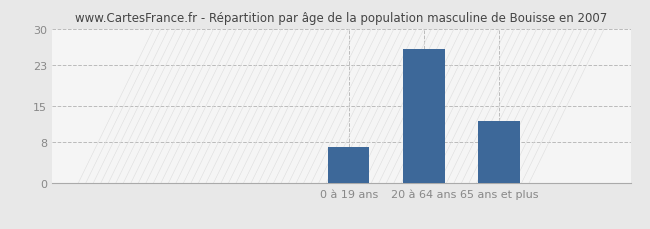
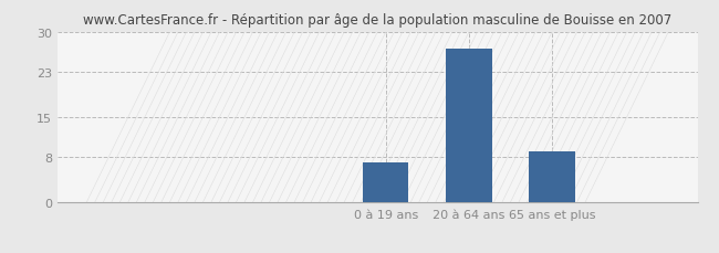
20 à 64 ans: 26 -> 27
65 ans et plus: 12 -> 9
